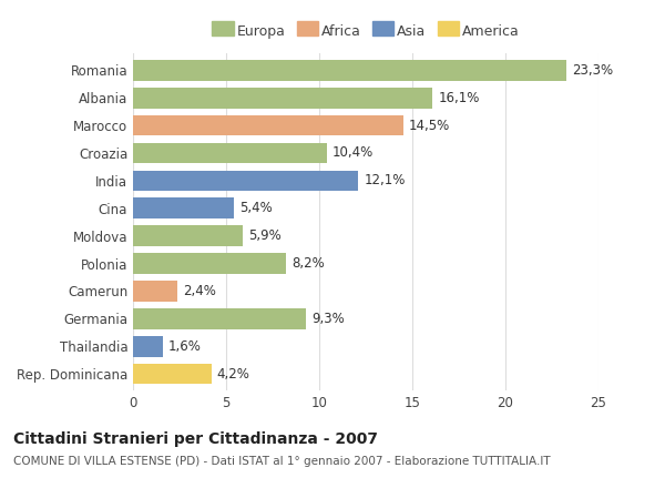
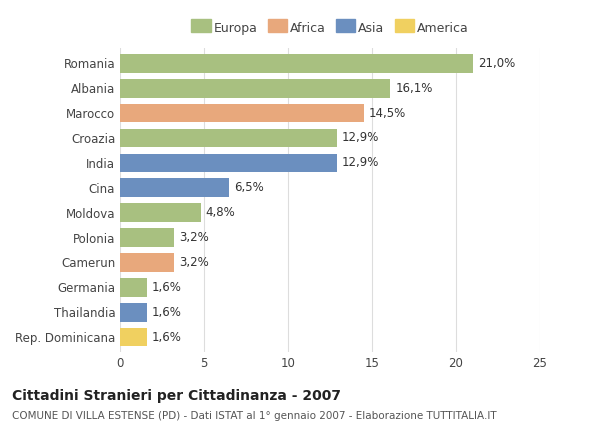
Romania: 23,3% -> 21,0%
Croazia: 10,4% -> 12,9%
India: 12,1% -> 12,9%
Cina: 5,4% -> 6,5%
Moldova: 5,9% -> 4,8%
Polonia: 8,2% -> 3,2%
Camerun: 2,4% -> 3,2%
Germania: 9,3% -> 1,6%
Rep. Dominicana: 4,2% -> 1,6%
